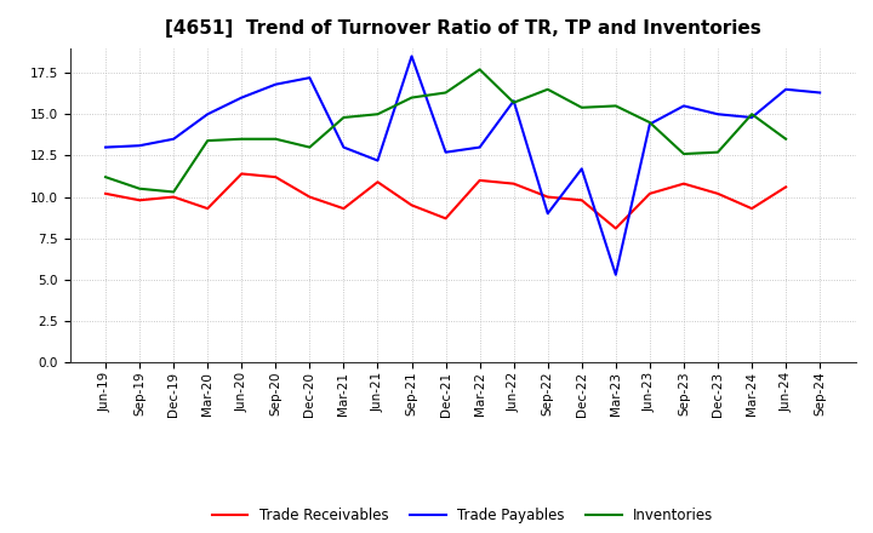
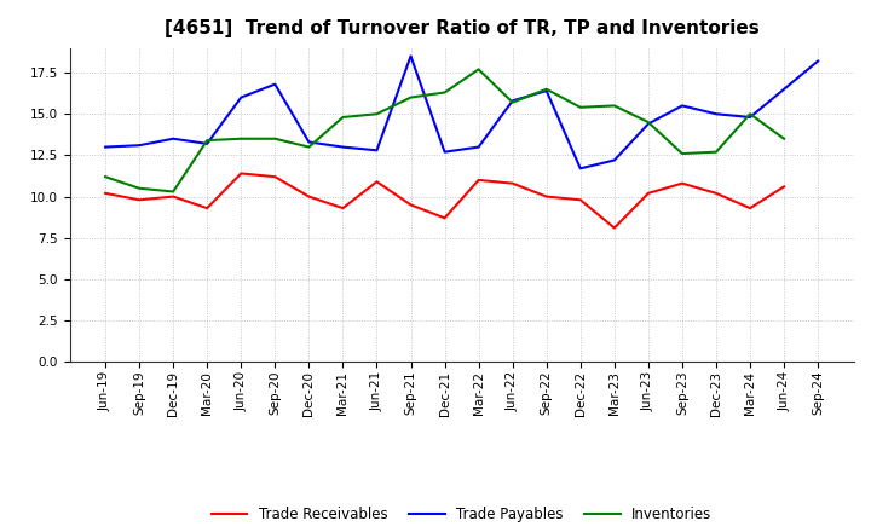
Trade Payables/Mar-20: 15.0 -> 13.2
Trade Payables/Dec-20: 17.2 -> 13.3
Trade Payables/Jun-21: 12.2 -> 12.8
Trade Payables/Sep-22: 9.0 -> 16.4
Trade Payables/Mar-23: 5.3 -> 12.2
Trade Payables/Sep-24: 16.3 -> 18.2
